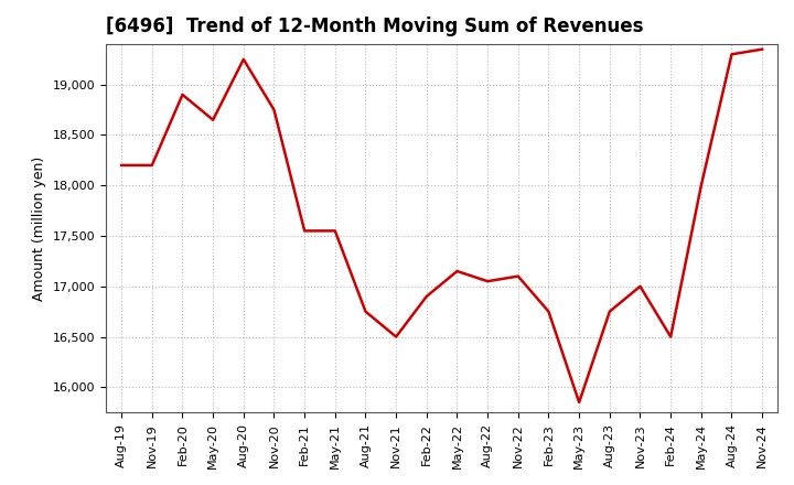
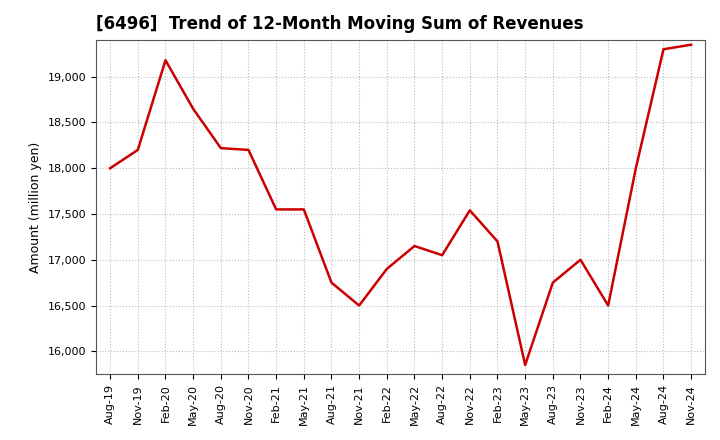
Aug-19: 18,200 -> 18,000
Feb-20: 18,900 -> 19,180
Aug-20: 19,250 -> 18,220
Nov-20: 18,750 -> 18,200
Nov-22: 17,100 -> 17,540
Feb-23: 16,750 -> 17,200
